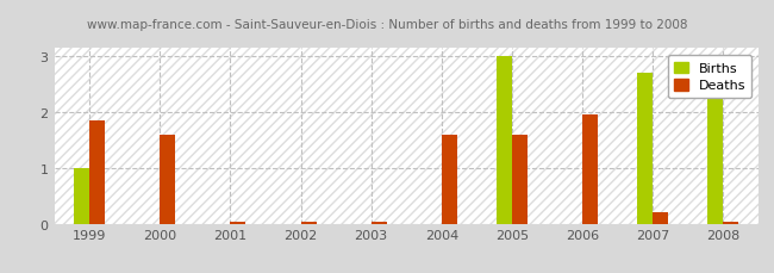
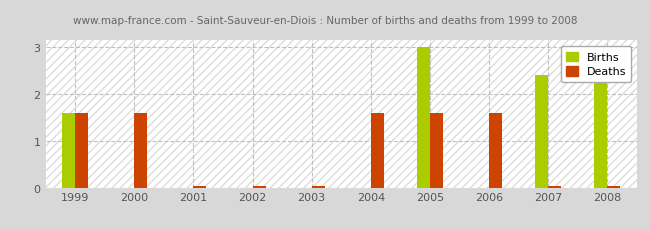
Births/1999: 1.0 -> 1.6
Deaths/1999: 1.85 -> 1.60
Deaths/2006: 1.95 -> 1.60
Births/2007: 2.7 -> 2.4
Deaths/2007: 0.20 -> 0.03
